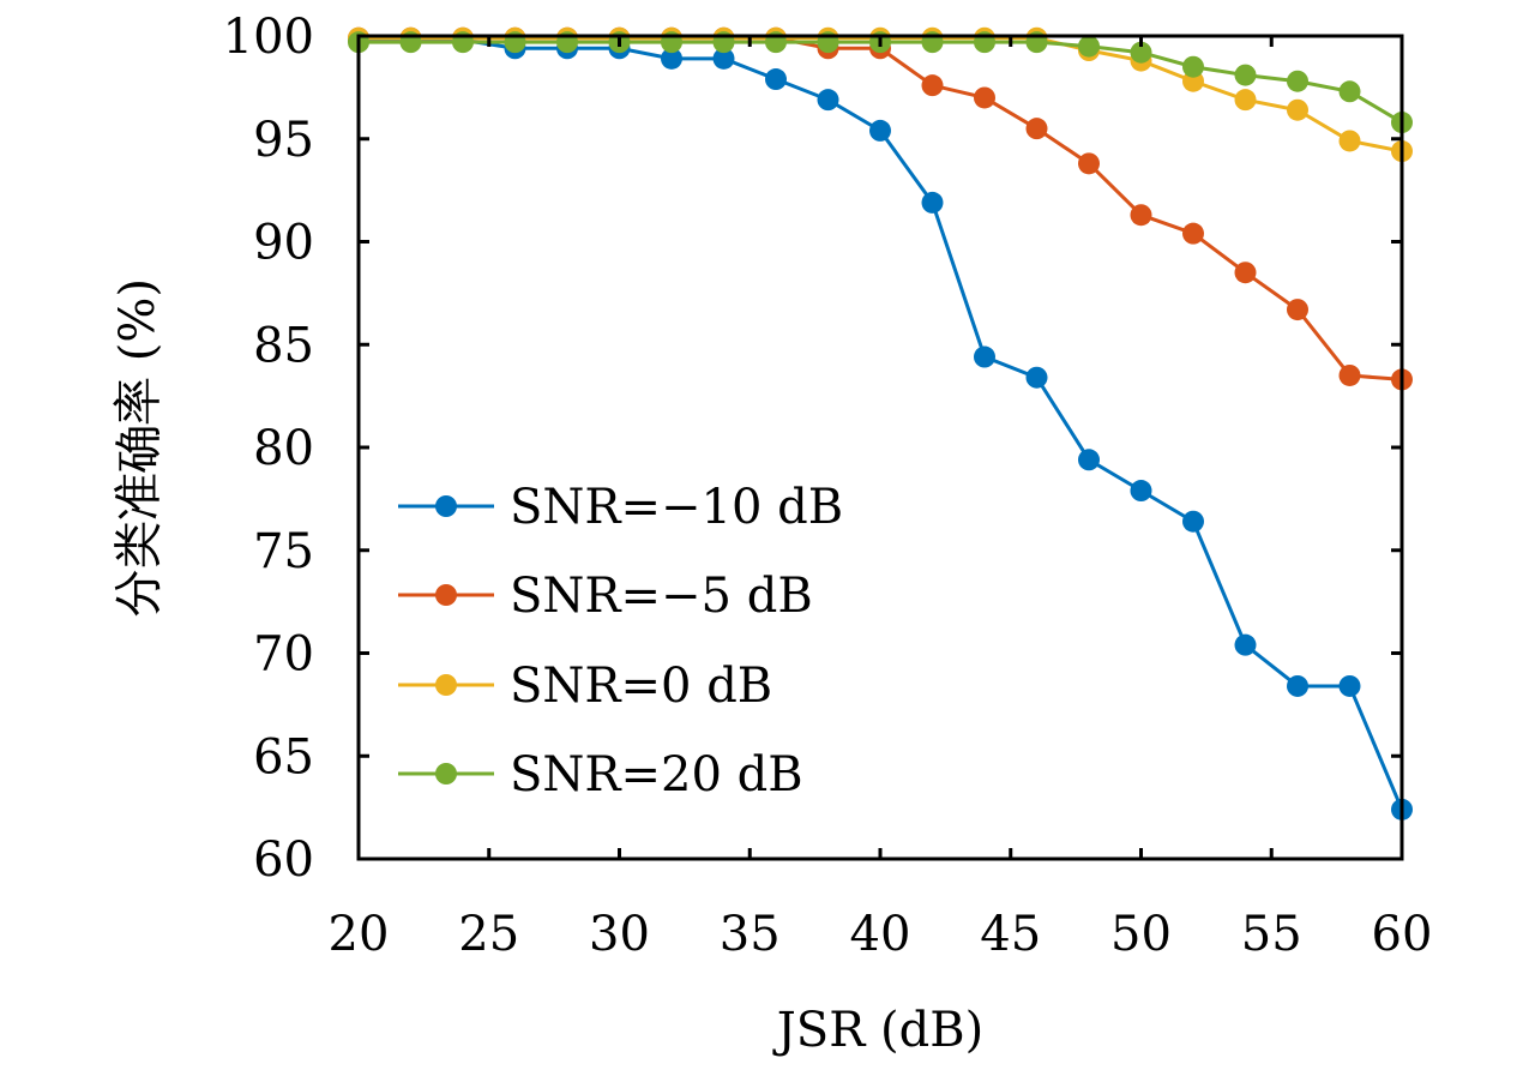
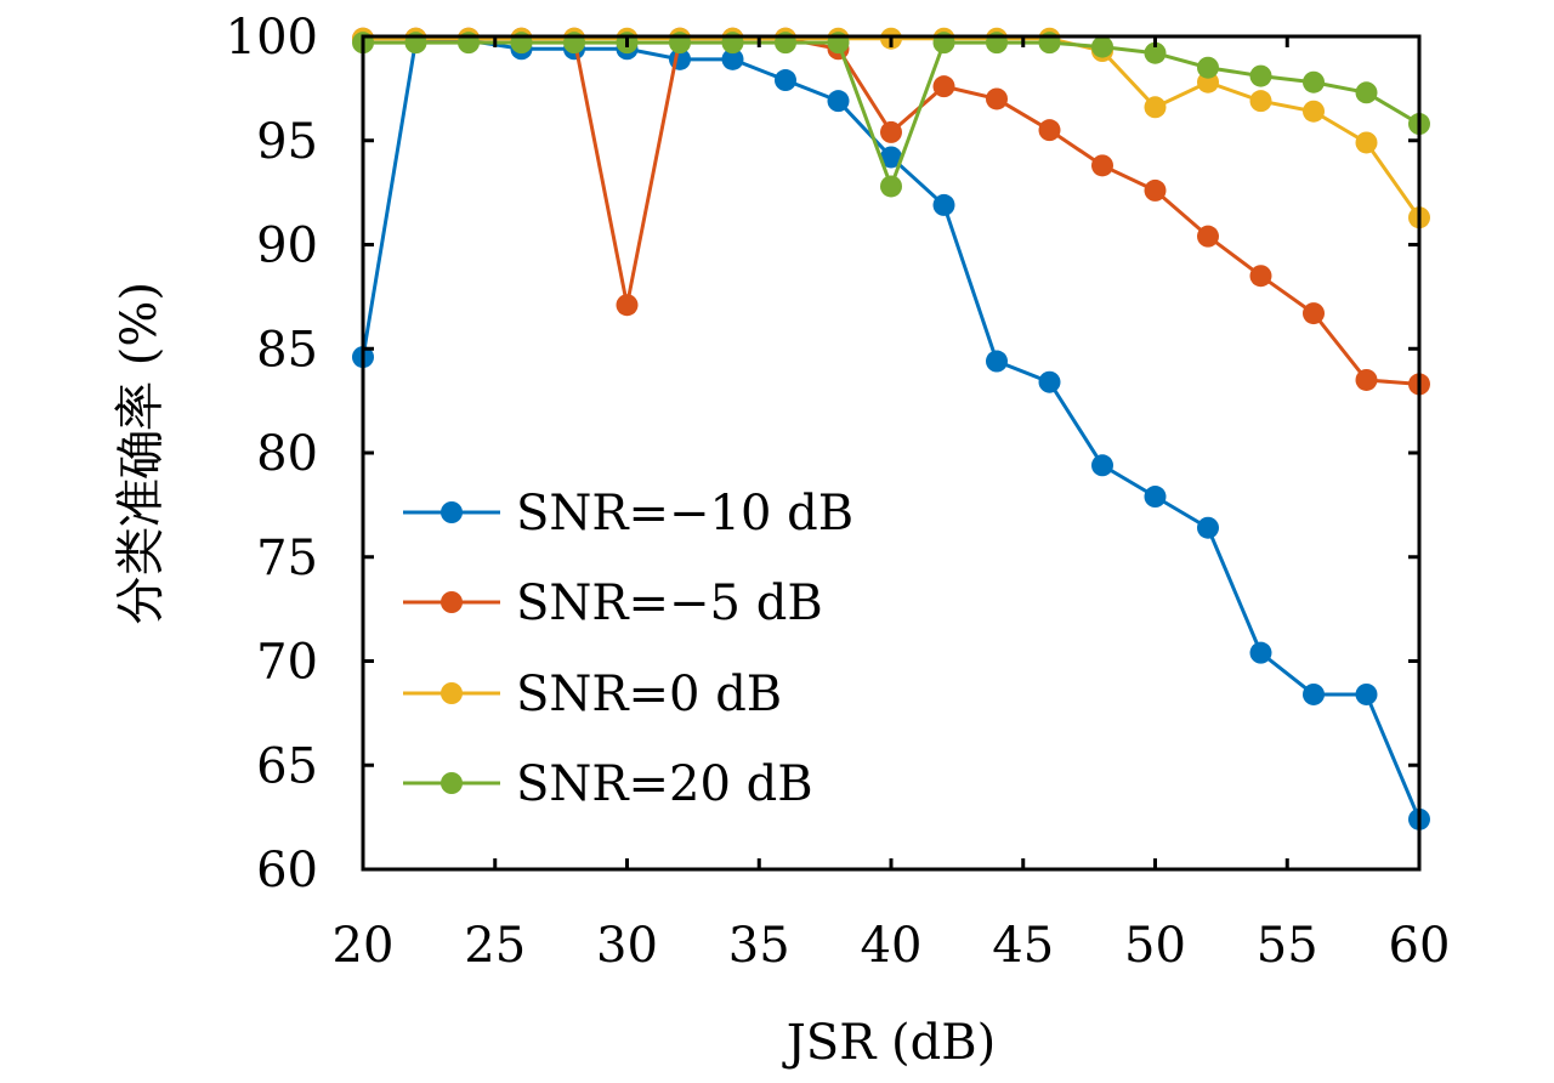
SNR=−10 dB/20: 99.8 -> 84.6
SNR=−5 dB/30: 99.9 -> 87.1
SNR=−10 dB/40: 95.4 -> 94.2
SNR=−5 dB/40: 99.4 -> 95.4
SNR=20 dB/40: 99.7 -> 92.8
SNR=−5 dB/50: 91.3 -> 92.6
SNR=0 dB/50: 98.8 -> 96.6
SNR=0 dB/60: 94.4 -> 91.3
